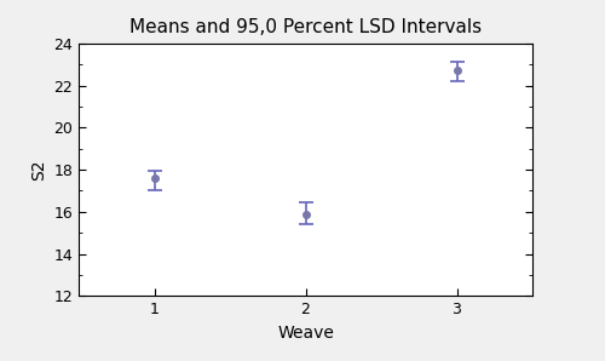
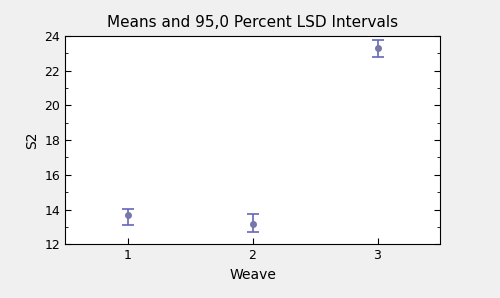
1: 17.6 -> 13.7
2: 15.9 -> 13.2
3: 22.7 -> 23.3
